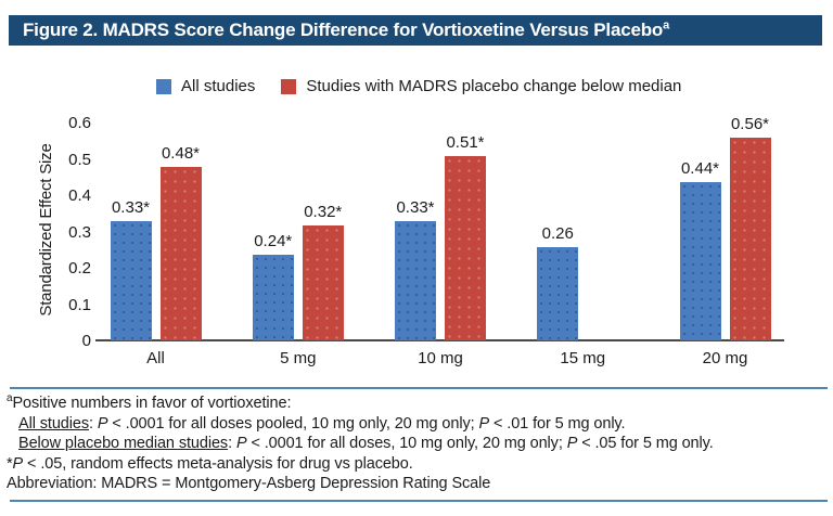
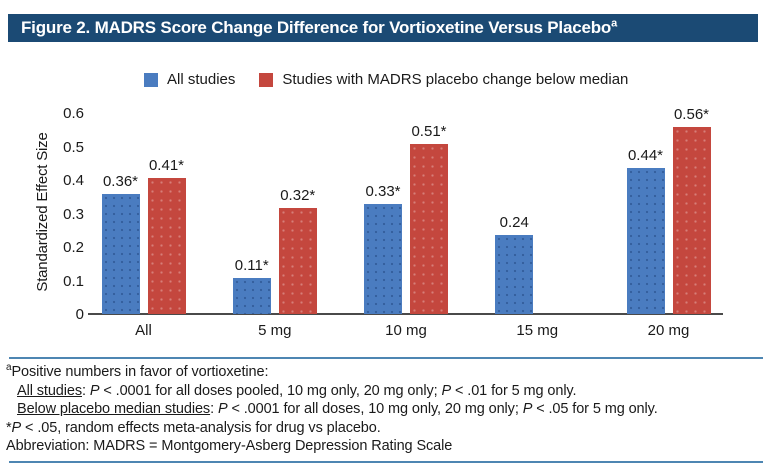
All studies/All: 0.33 -> 0.36
Studies with MADRS placebo change below median/All: 0.48 -> 0.41
All studies/5 mg: 0.24 -> 0.11
All studies/15 mg: 0.26 -> 0.24
